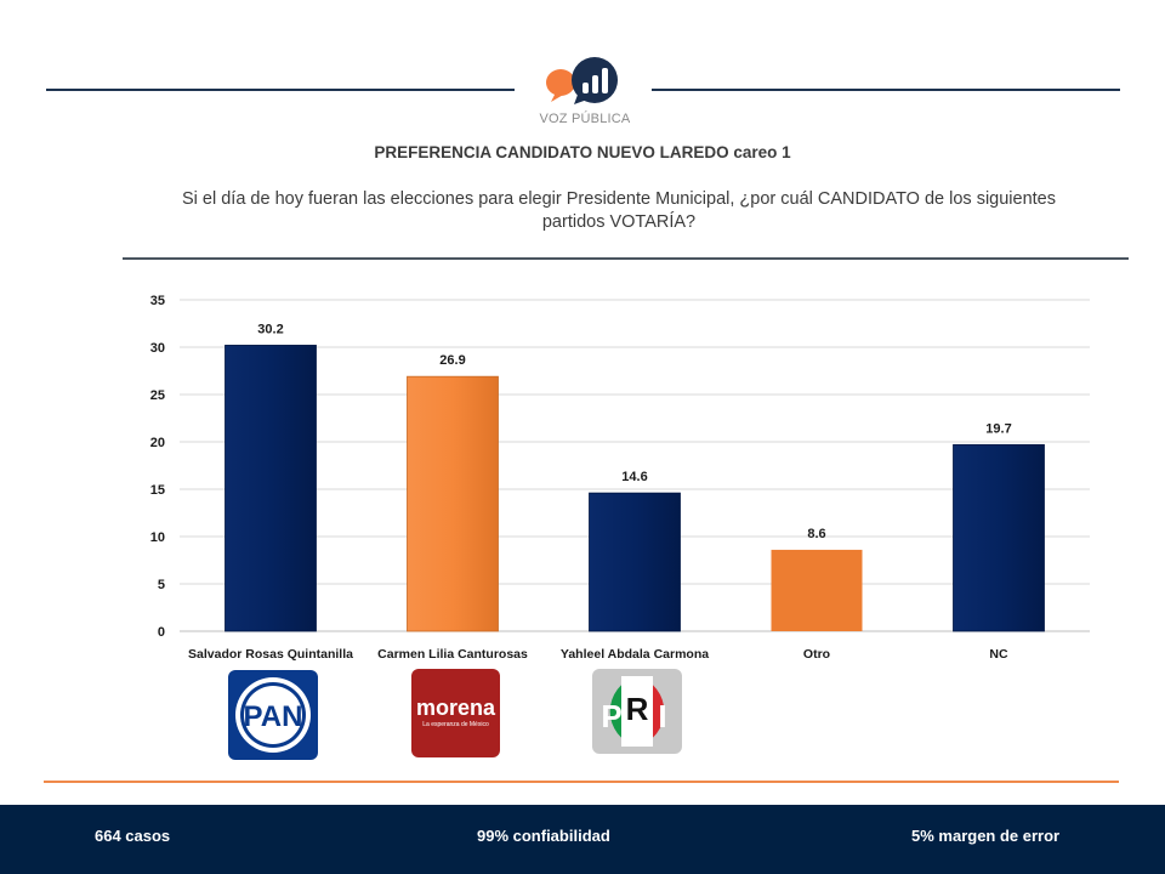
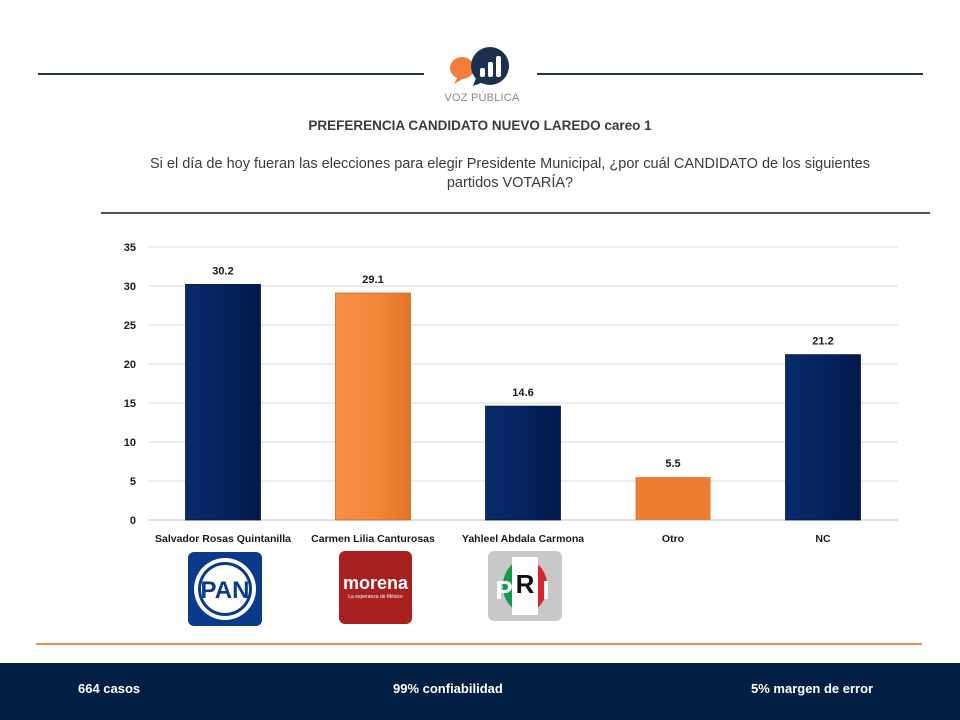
Carmen Lilia Canturosas: 26.9 -> 29.1
Otro: 8.6 -> 5.5
NC: 19.7 -> 21.2
